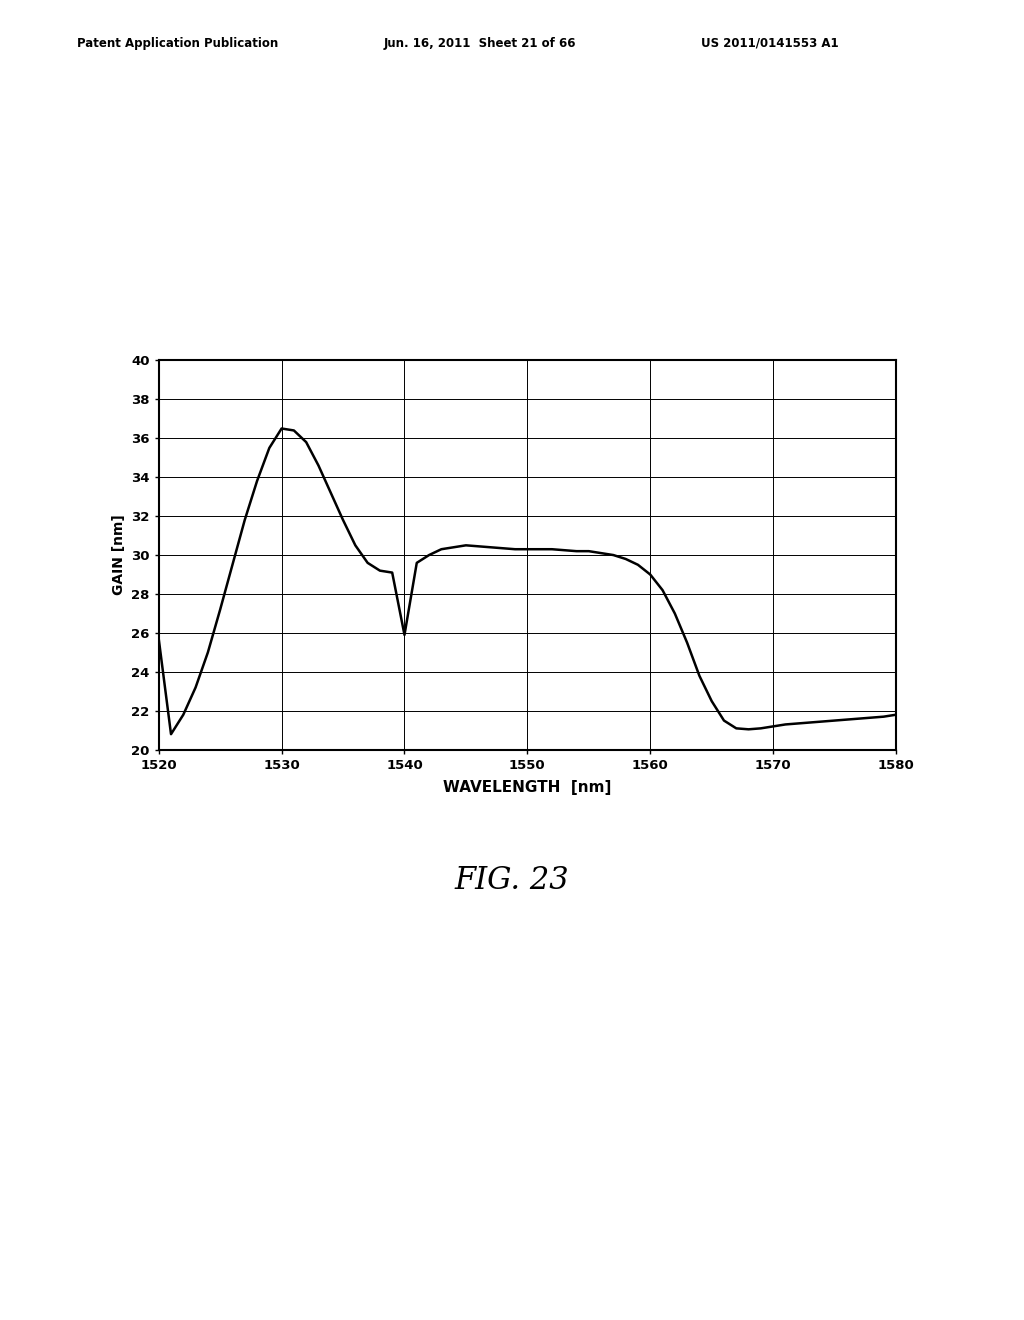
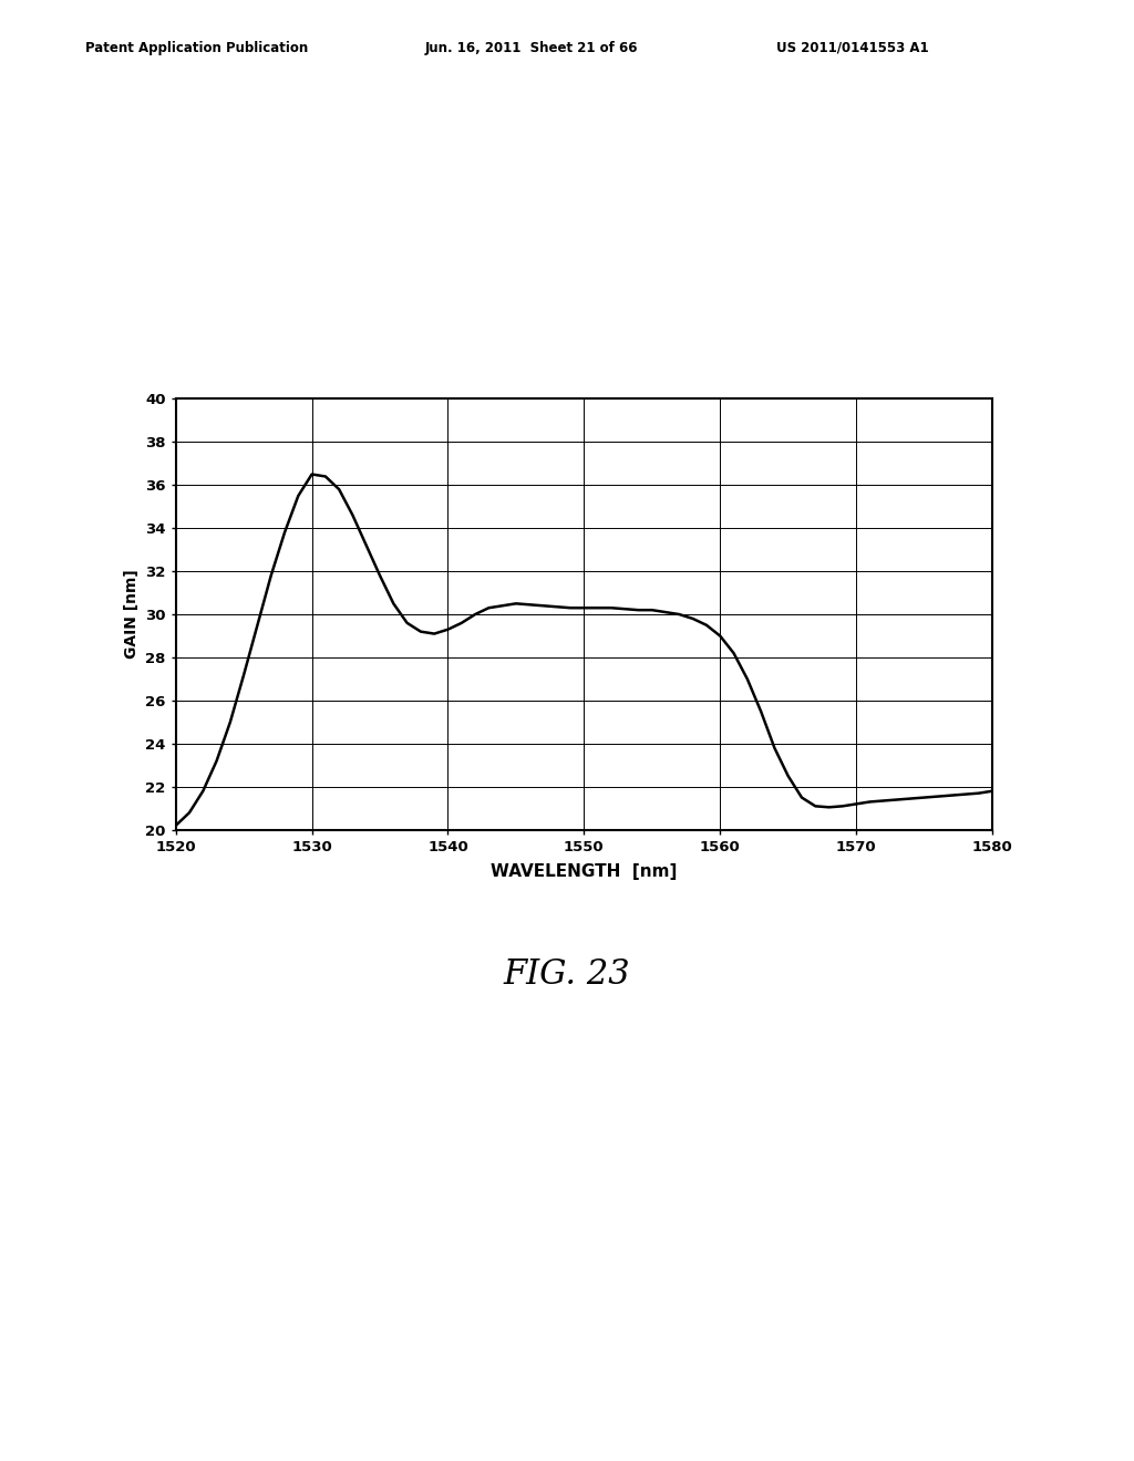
1520: 25.7 -> 20.2
1540: 25.9 -> 29.3
